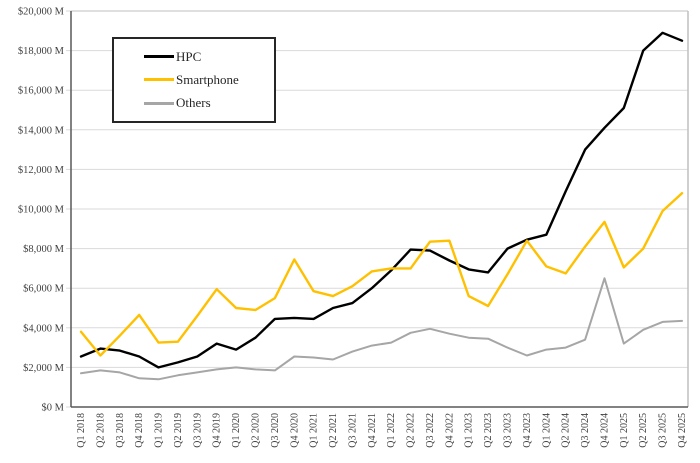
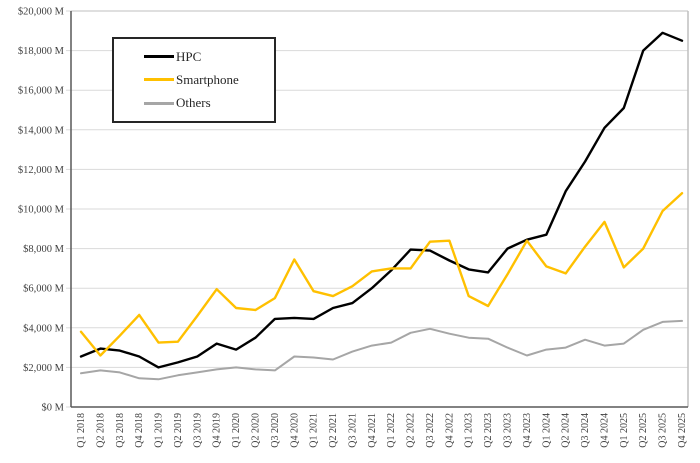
HPC/Q3 2024: $13000M -> $12400M
Others/Q4 2024: $6500M -> $3100M
